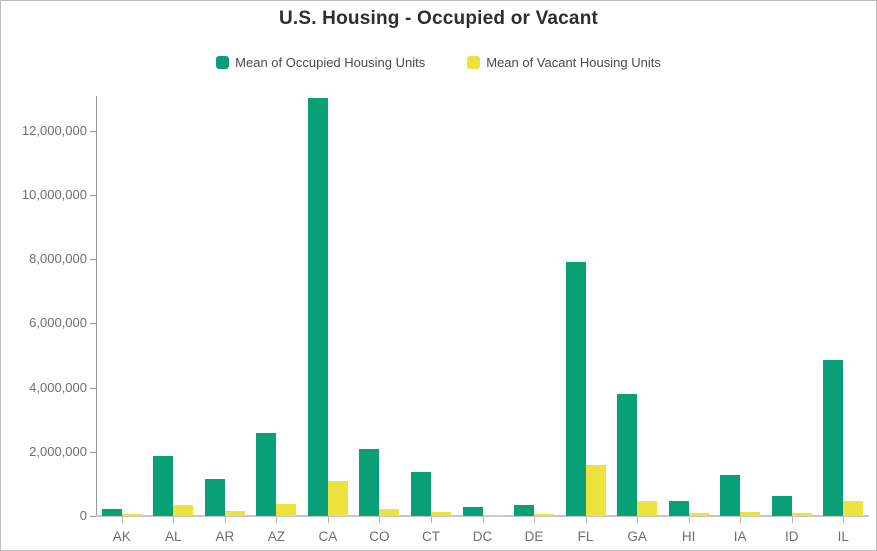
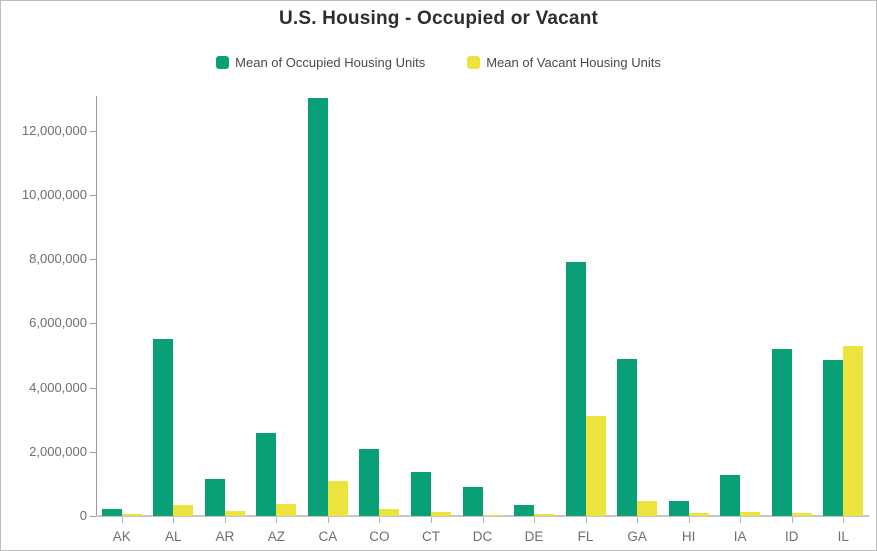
Mean of Occupied Housing Units/AL: 1900000 -> 5500000
Mean of Occupied Housing Units/DC: 300000 -> 900000
Mean of Vacant Housing Units/FL: 1600000 -> 3100000
Mean of Occupied Housing Units/GA: 3800000 -> 4900000
Mean of Occupied Housing Units/ID: 600000 -> 5200000
Mean of Vacant Housing Units/IL: 500000 -> 5300000
